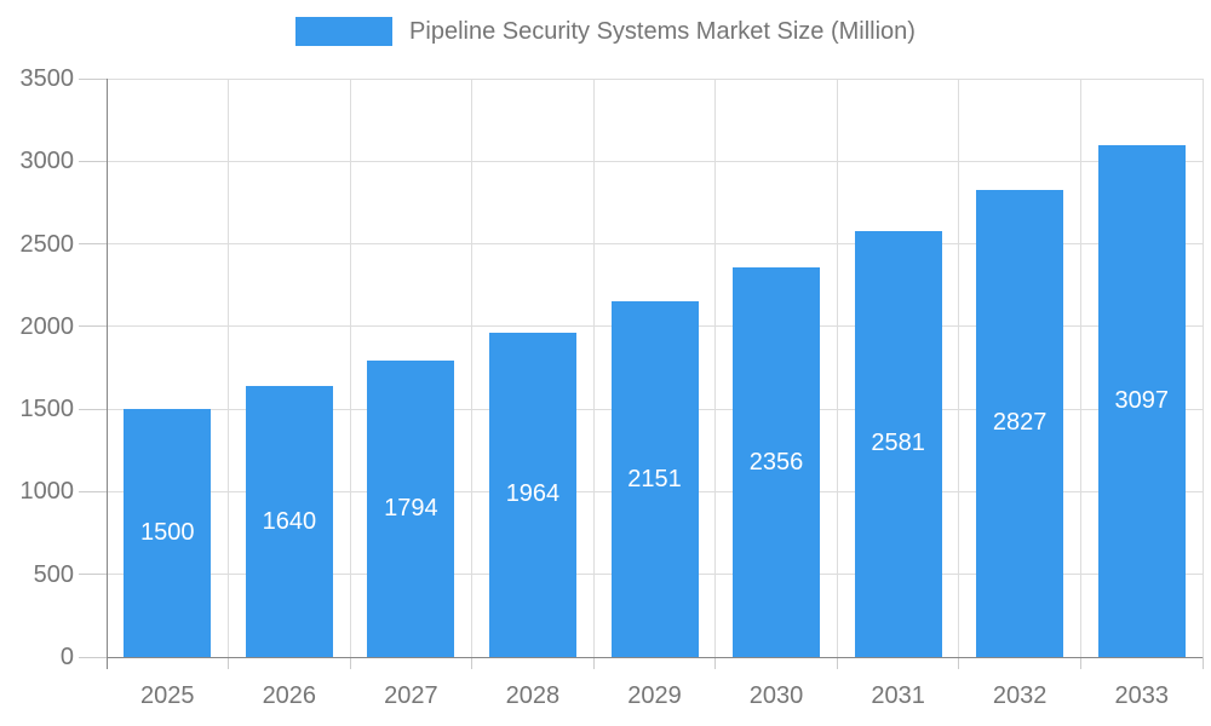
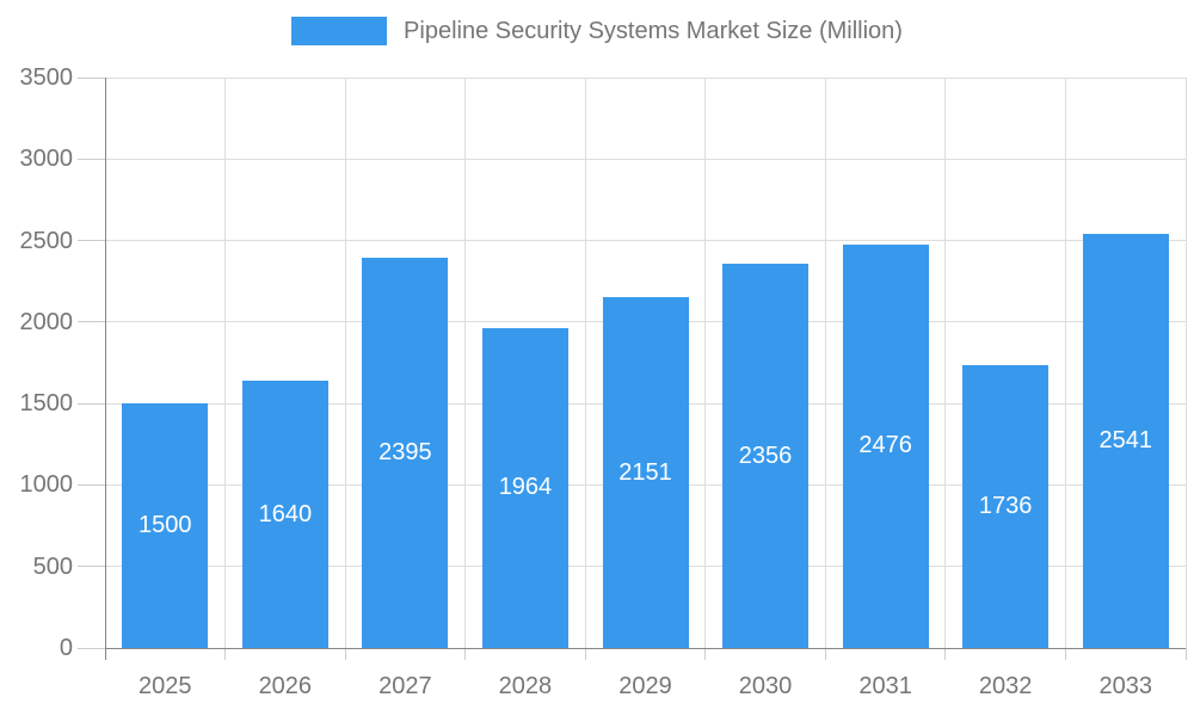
2027: 1794 -> 2395
2031: 2581 -> 2476
2032: 2827 -> 1736
2033: 3097 -> 2541
